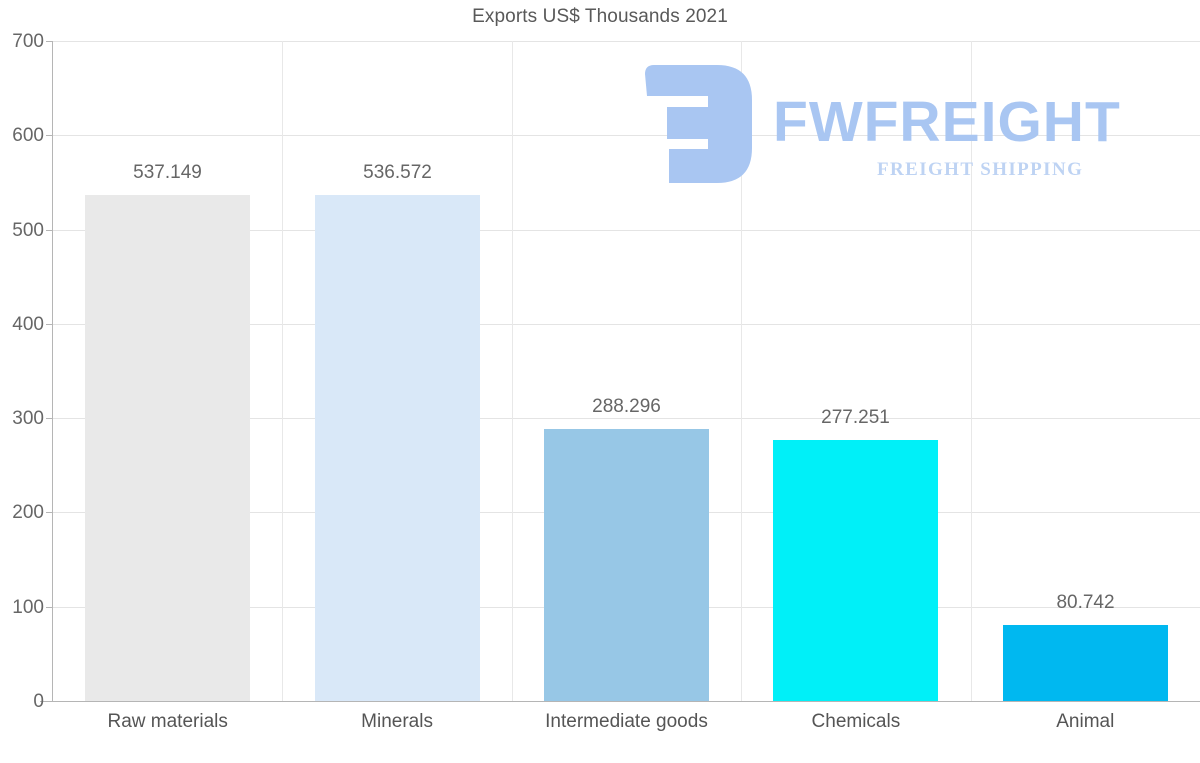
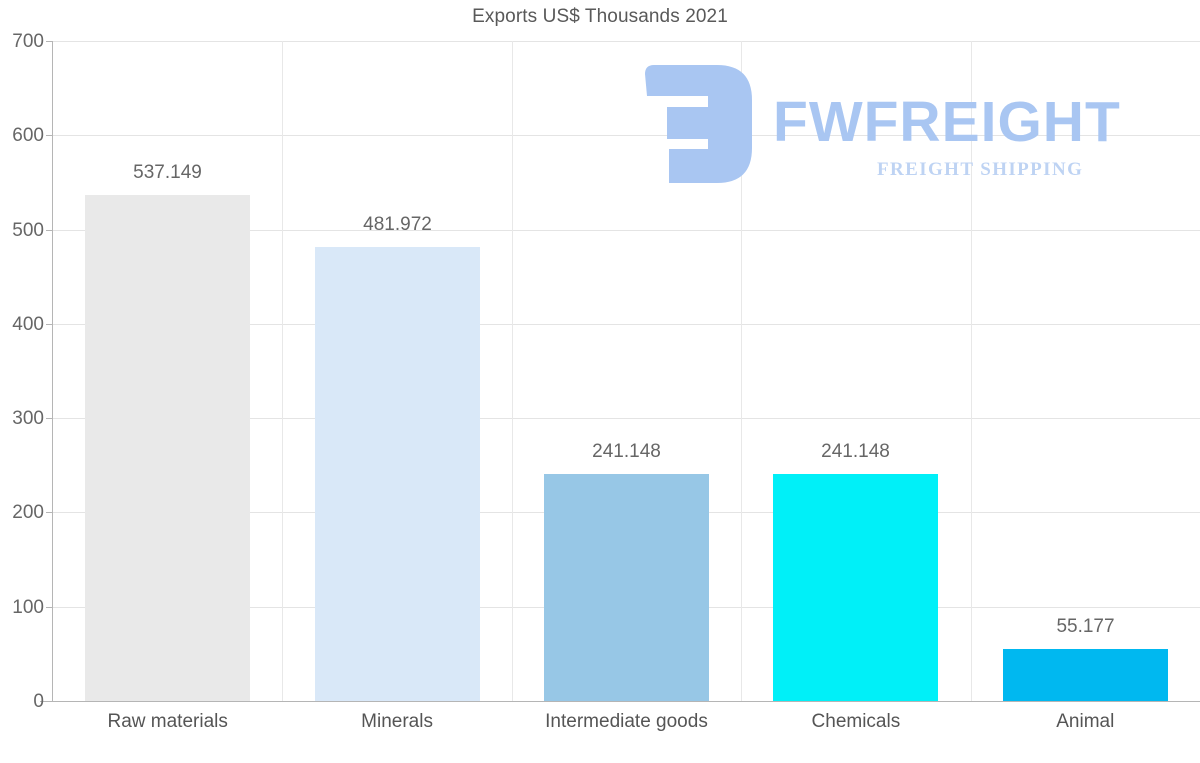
Minerals: 536.572 -> 481.972
Intermediate goods: 288.296 -> 241.148
Chemicals: 277.251 -> 241.148
Animal: 80.742 -> 55.177
